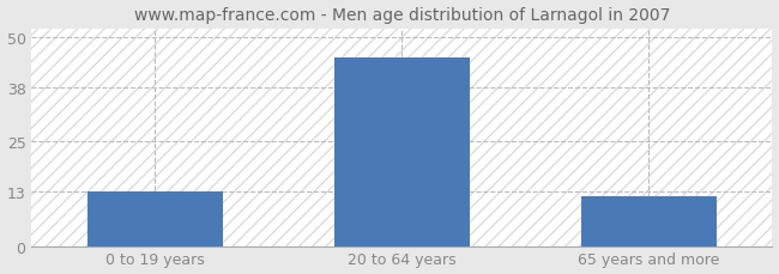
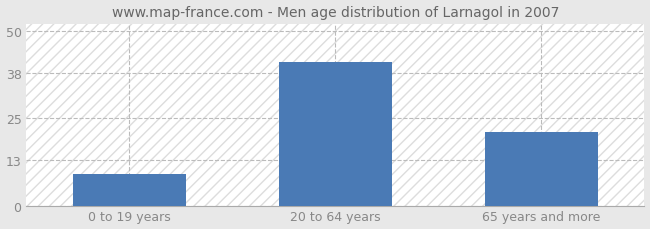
0 to 19 years: 13 -> 9
20 to 64 years: 45 -> 41
65 years and more: 12 -> 21
